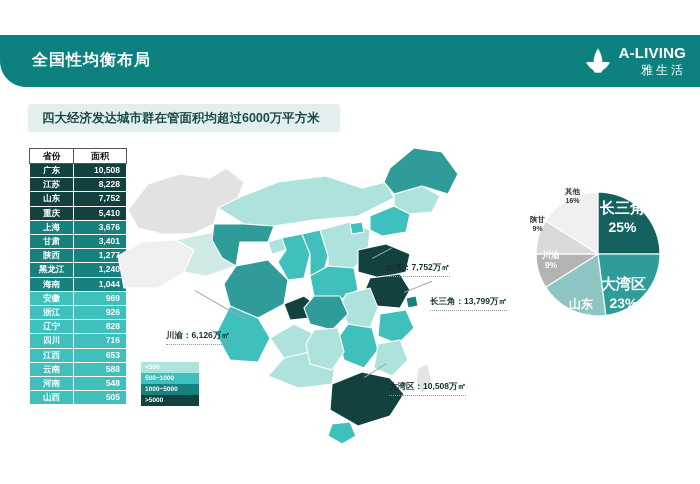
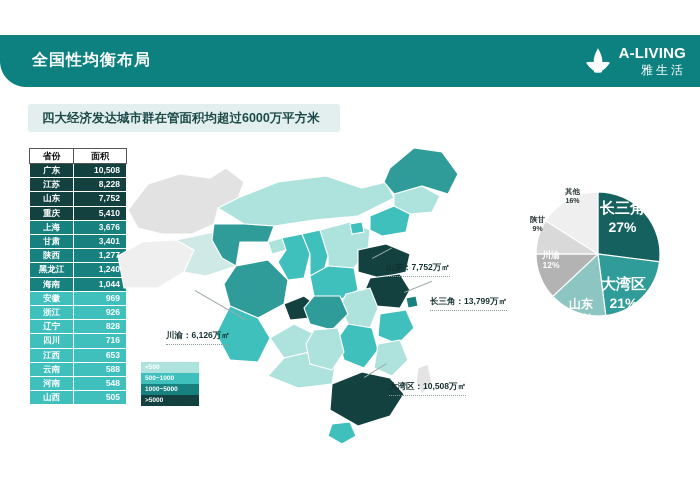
长三角: 25% -> 27%
大湾区: 23% -> 21%
山东: 18% -> 15%
川渝: 9% -> 12%
